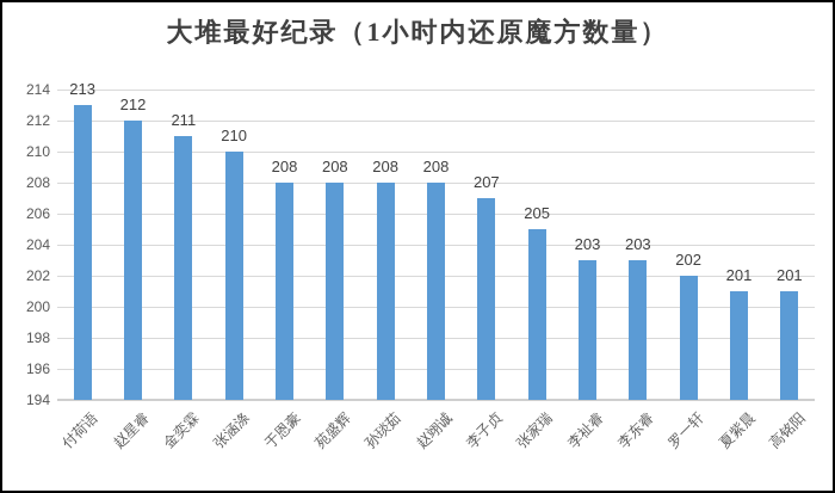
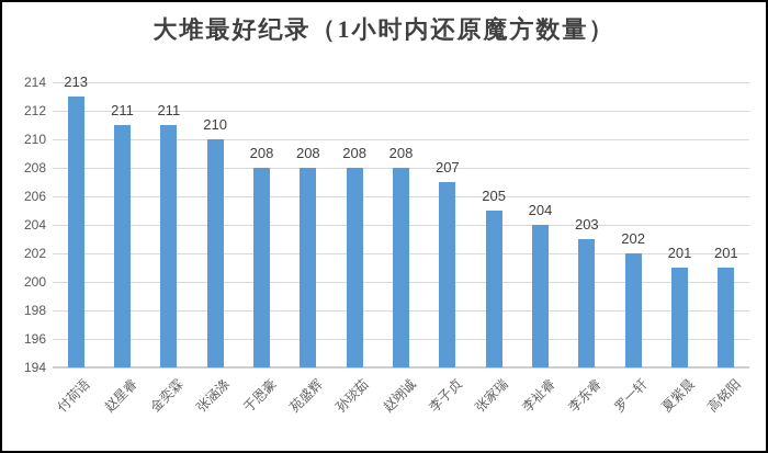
赵星睿: 212 -> 211
李祉睿: 203 -> 204
